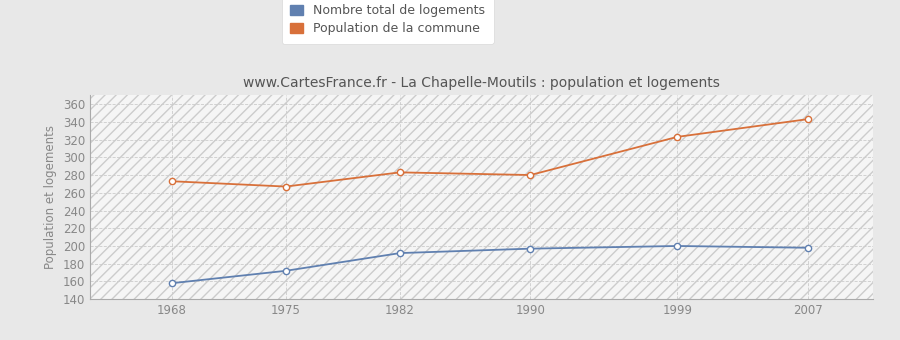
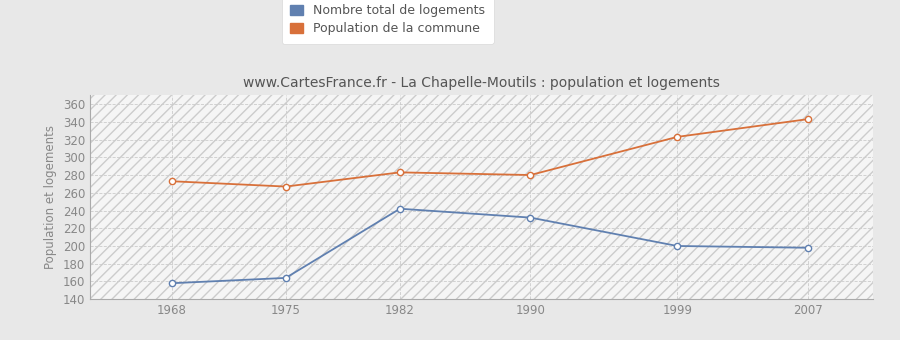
Nombre total de logements/1975: 172 -> 164
Nombre total de logements/1982: 192 -> 242
Nombre total de logements/1990: 197 -> 232
